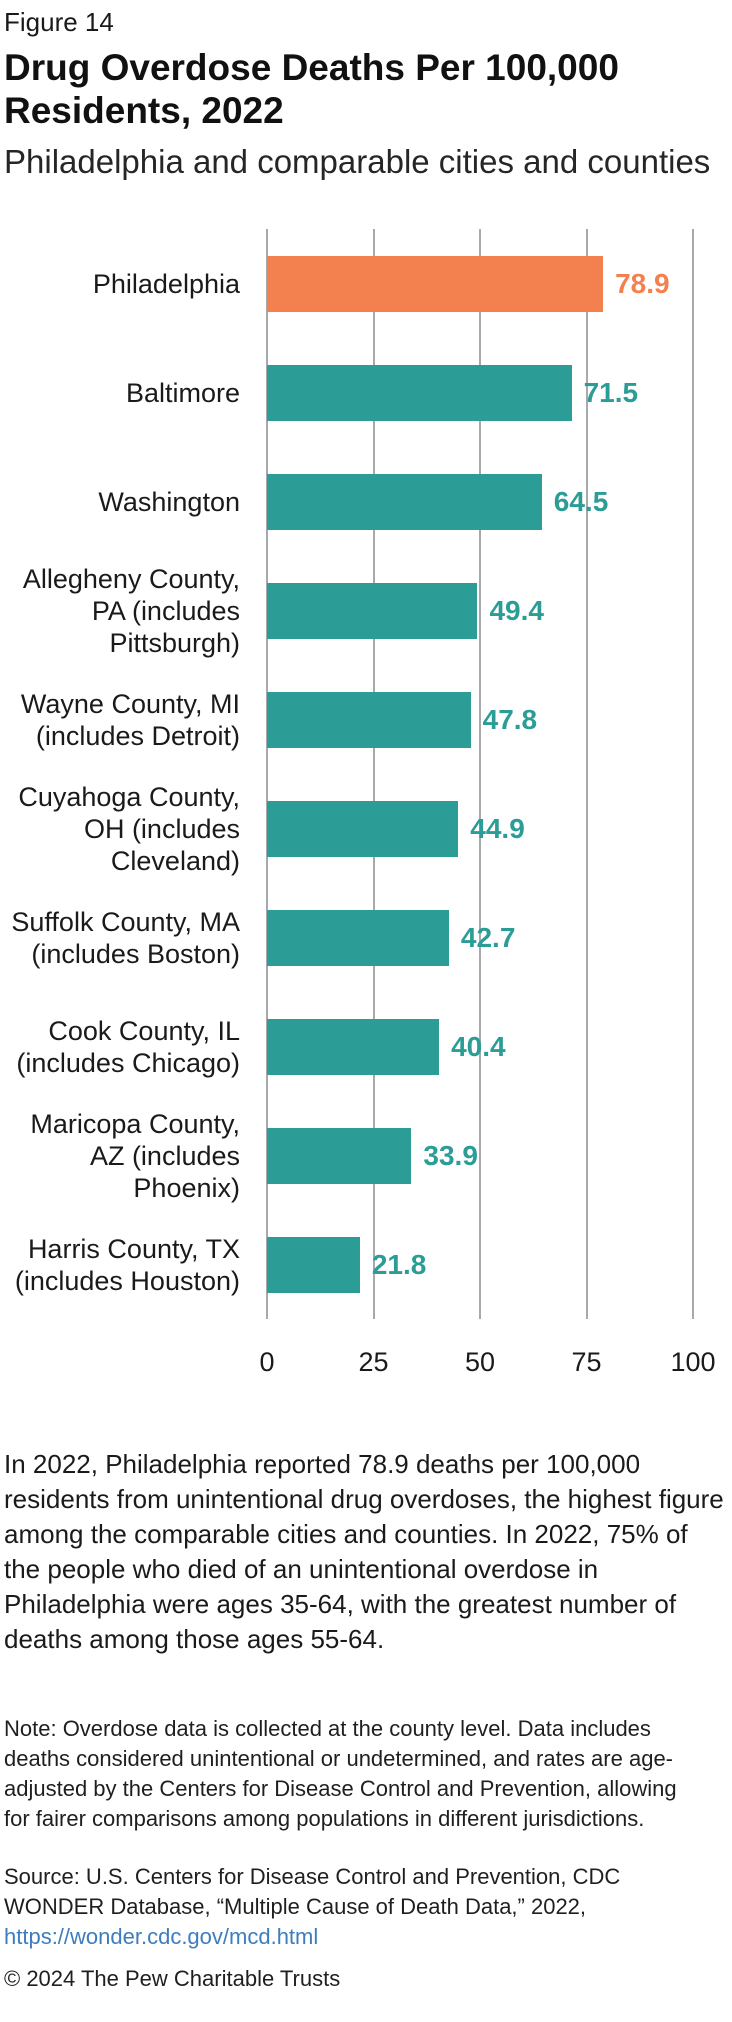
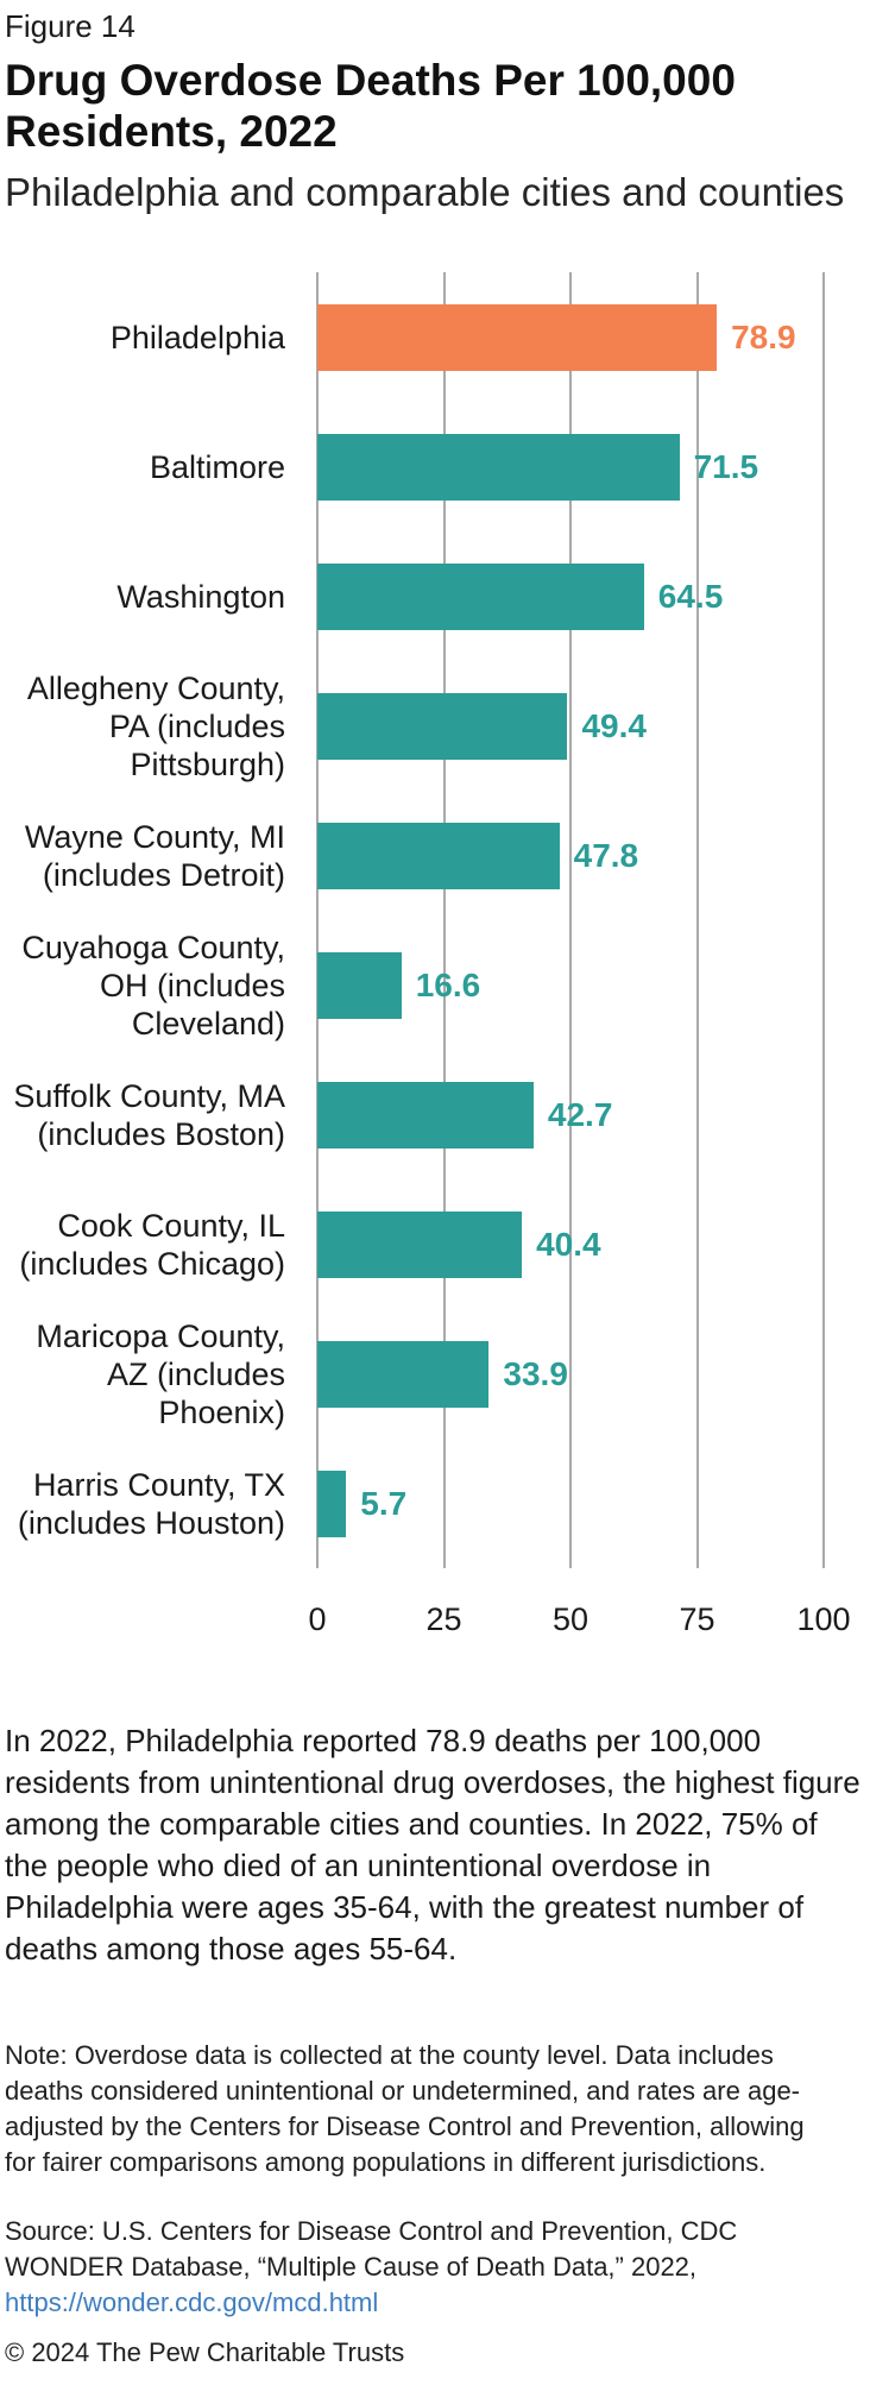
Cuyahoga County, OH (includes Cleveland): 44.9 -> 16.6
Harris County, TX (includes Houston): 21.8 -> 5.7
